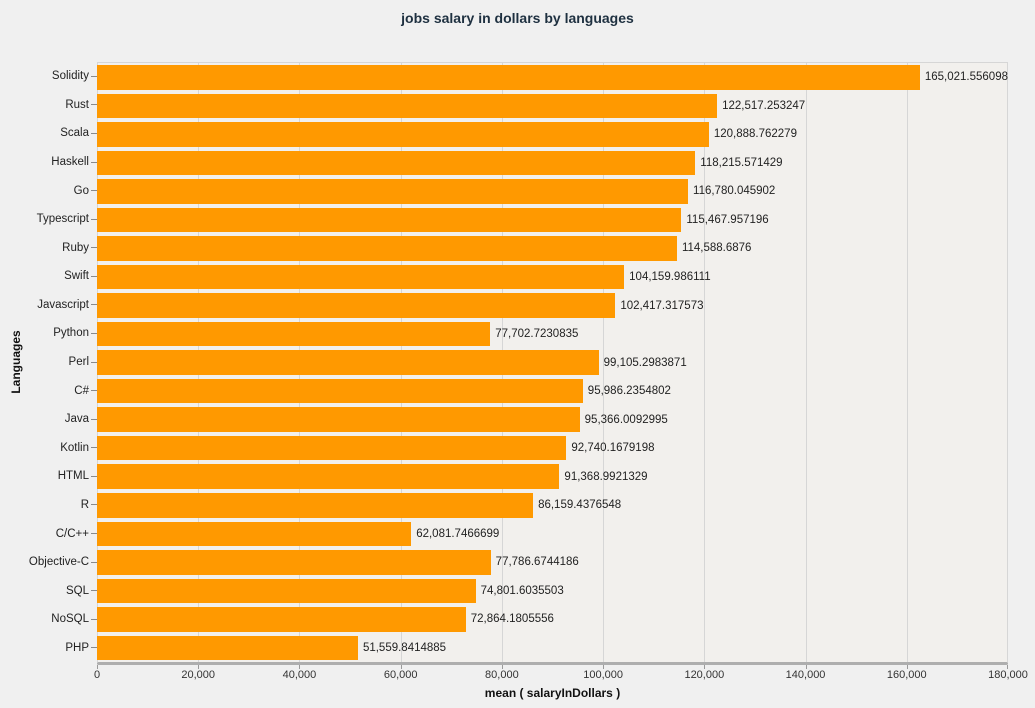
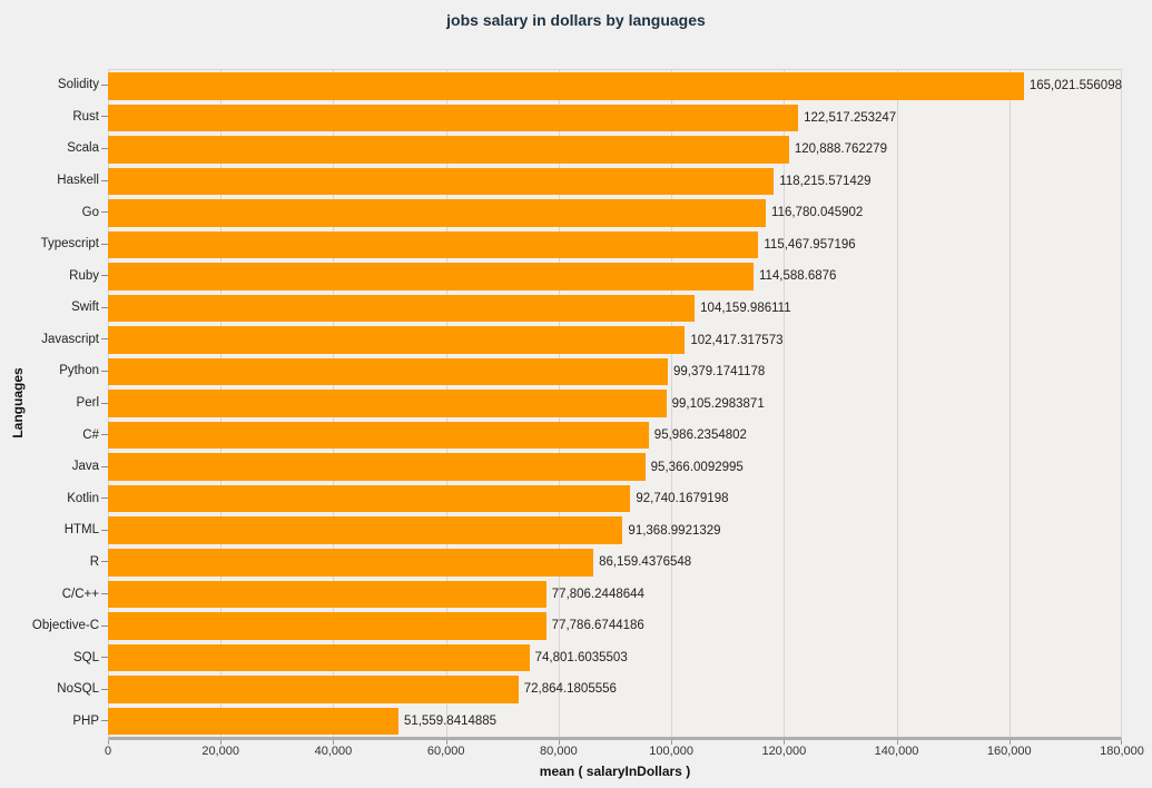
Python: 77,702.7230835 -> 99,379.1741178
C/C++: 62,081.7466699 -> 77,806.2448644
